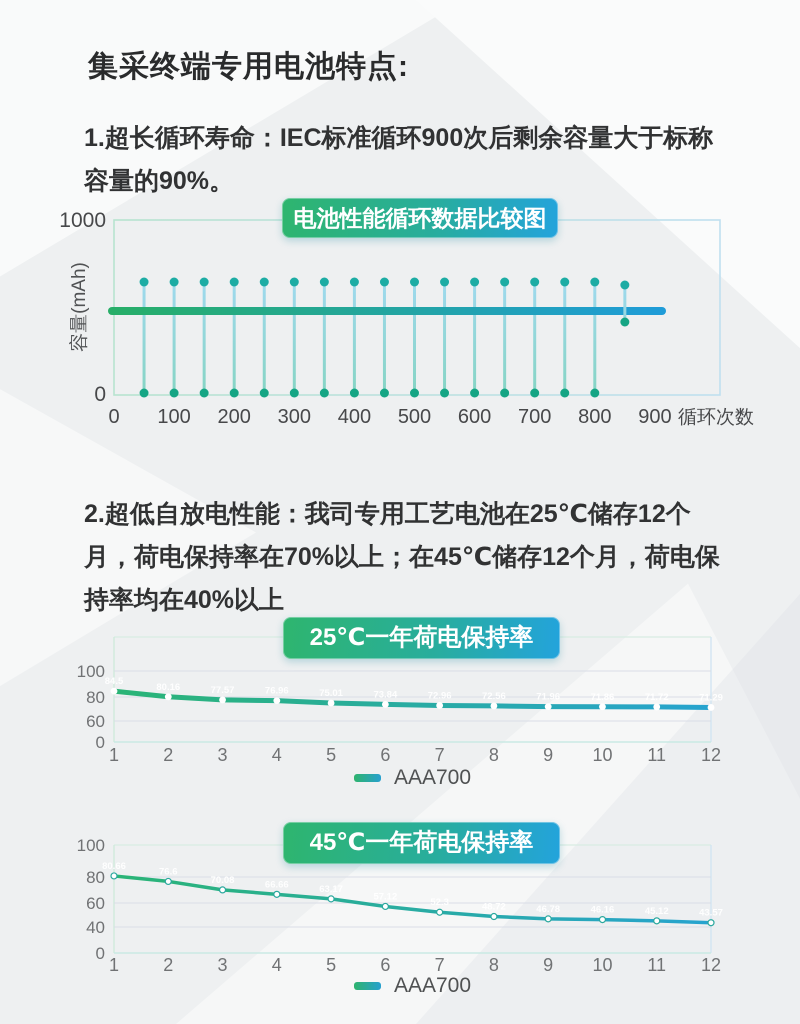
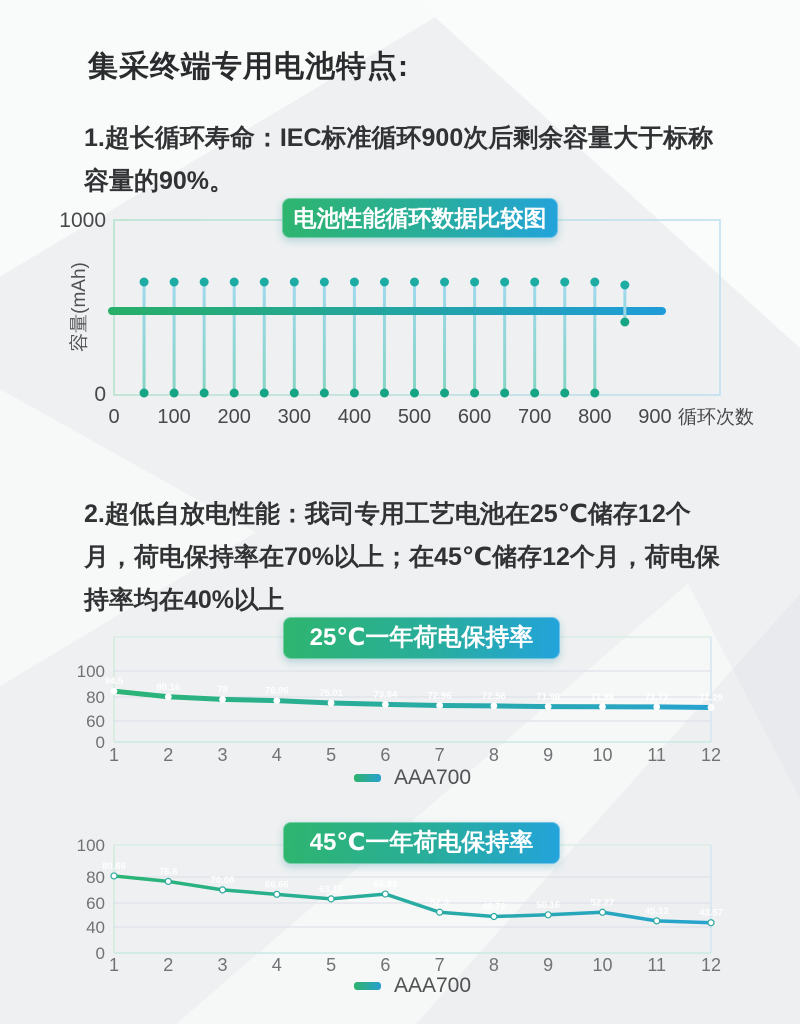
25℃一年荷电保持率/3: 77.57 -> 78
45℃一年荷电保持率/6: 57.12 -> 66.89
45℃一年荷电保持率/9: 46.78 -> 50.16
45℃一年荷电保持率/10: 46.16 -> 52.27
